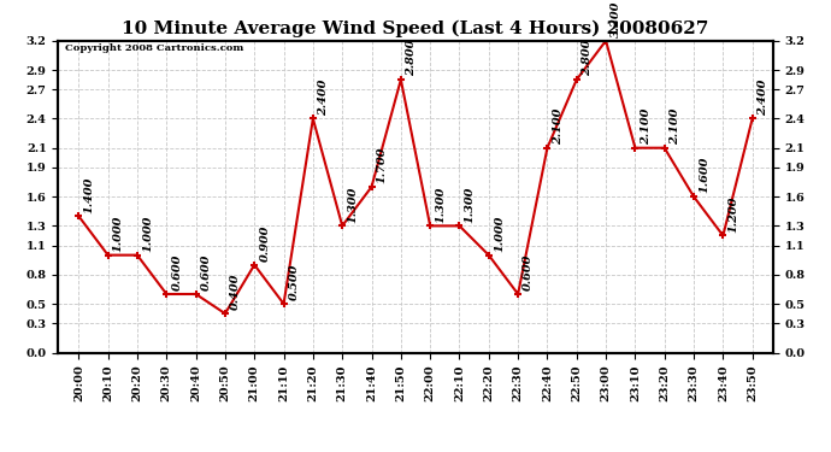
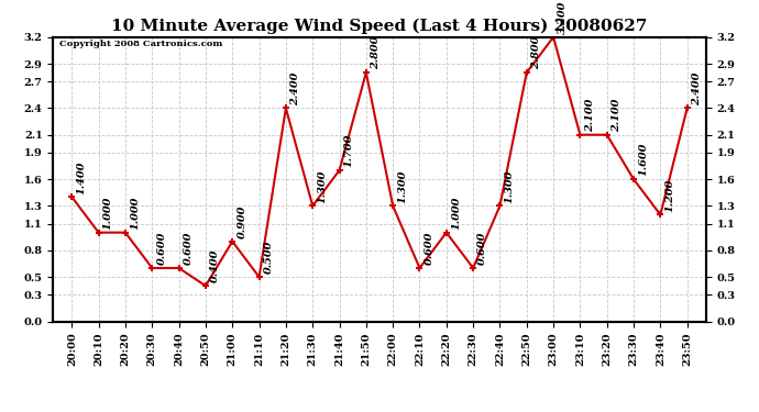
22:10: 1.300 -> 0.600
22:40: 2.100 -> 1.300
